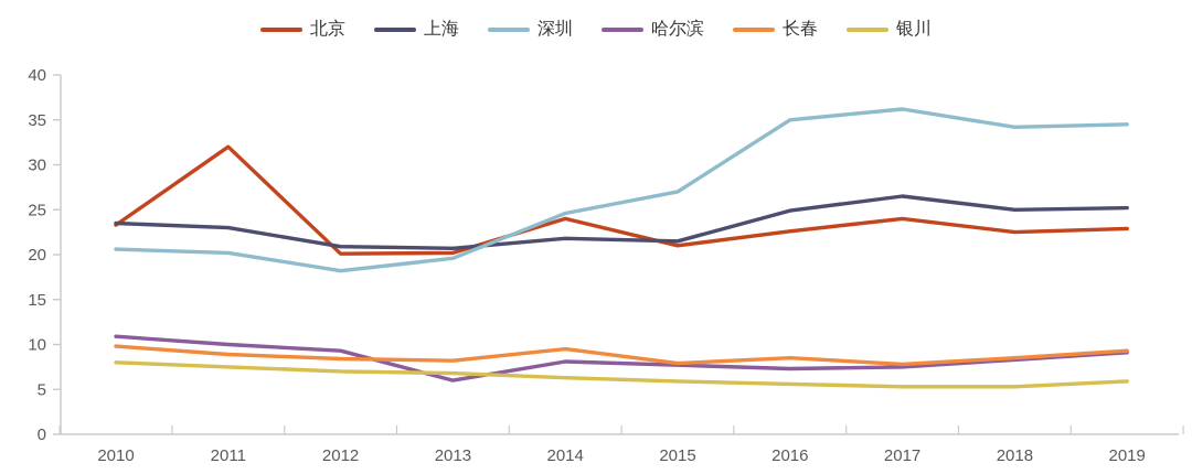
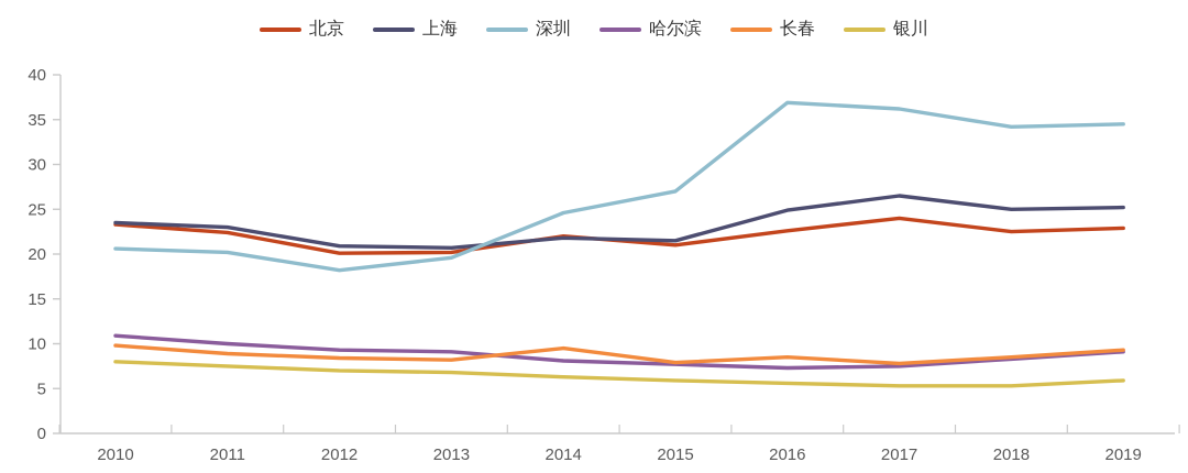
北京/2011: 32 -> 22
哈尔滨/2013: 6 -> 9
北京/2014: 24 -> 22
深圳/2016: 35 -> 37
